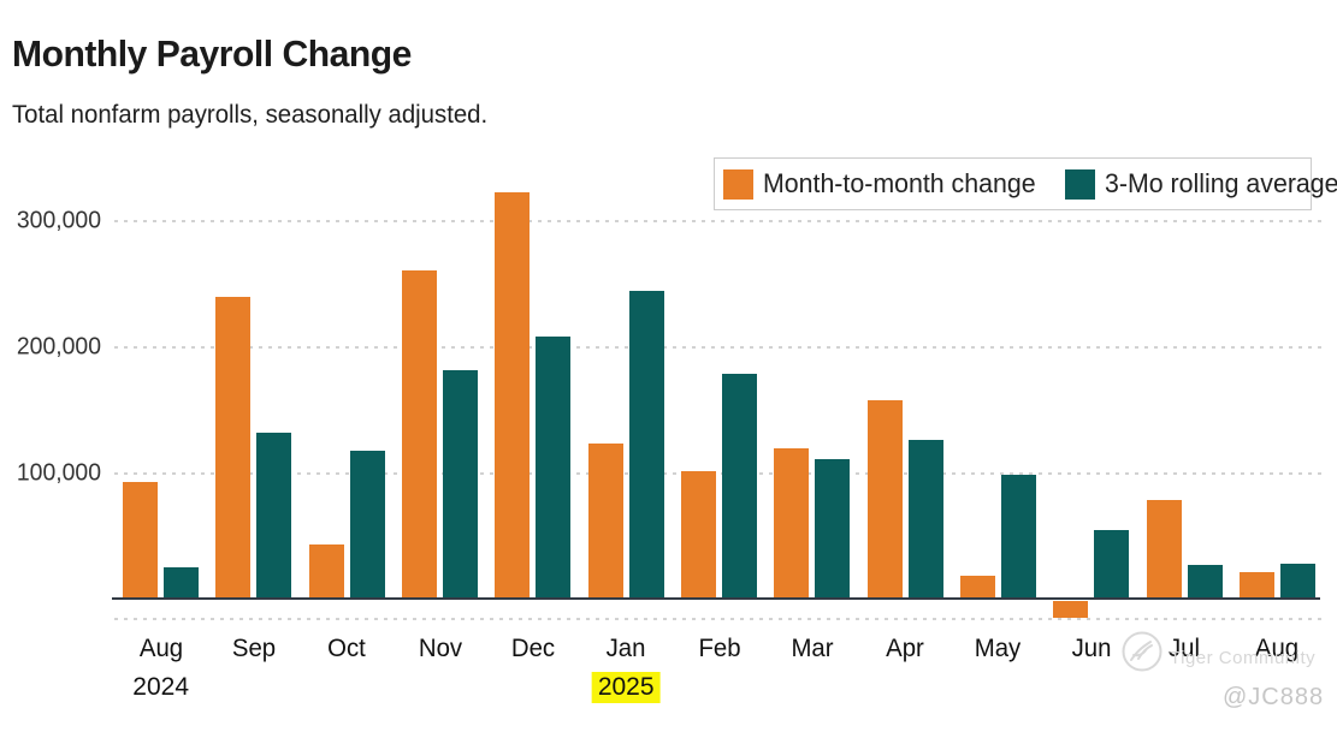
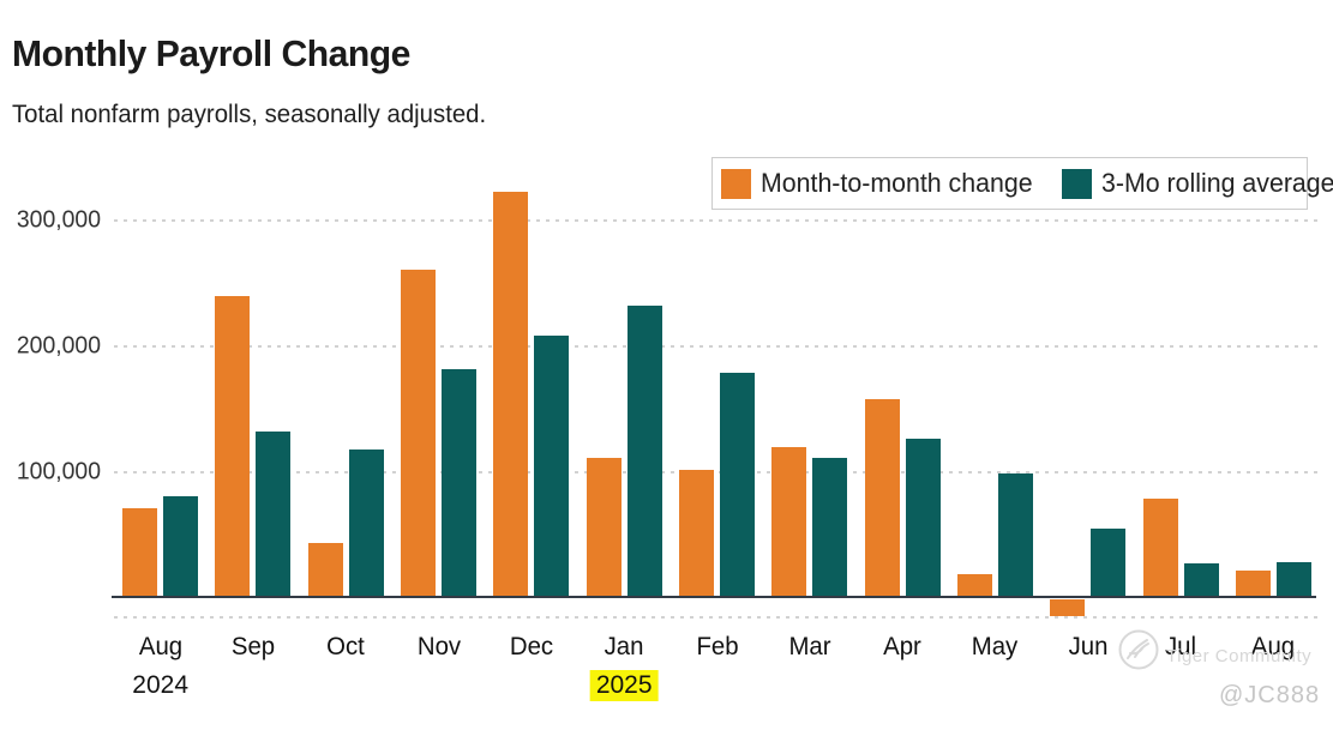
Month-to-month change/Aug 2024: 93000 -> 71000
3-Mo rolling average/Aug 2024: 26000 -> 81000
Month-to-month change/Jan 2025: 124000 -> 111000
3-Mo rolling average/Jan 2025: 245000 -> 232000
